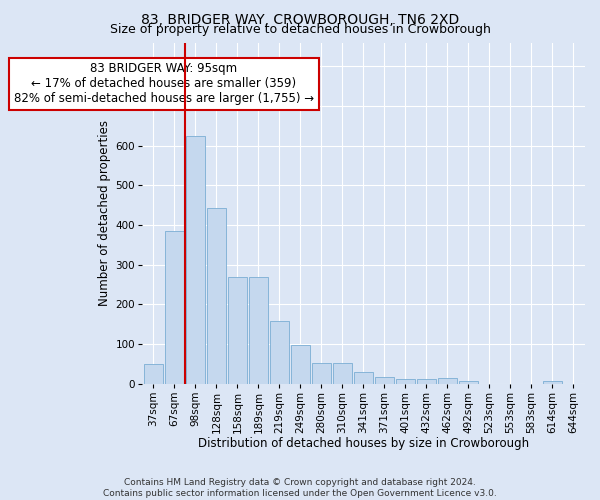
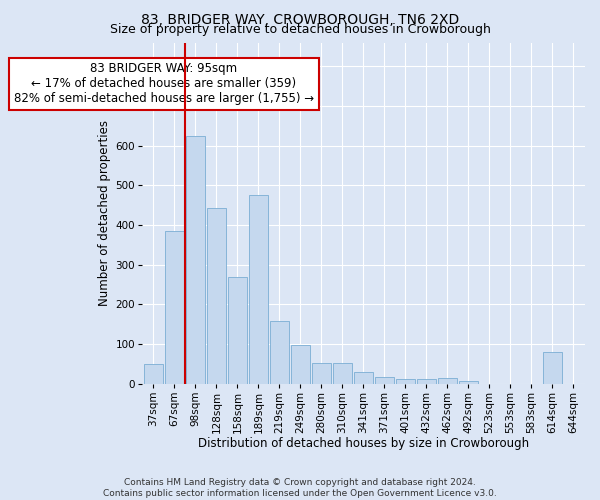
189sqm: 268 -> 475
614sqm: 8 -> 80
